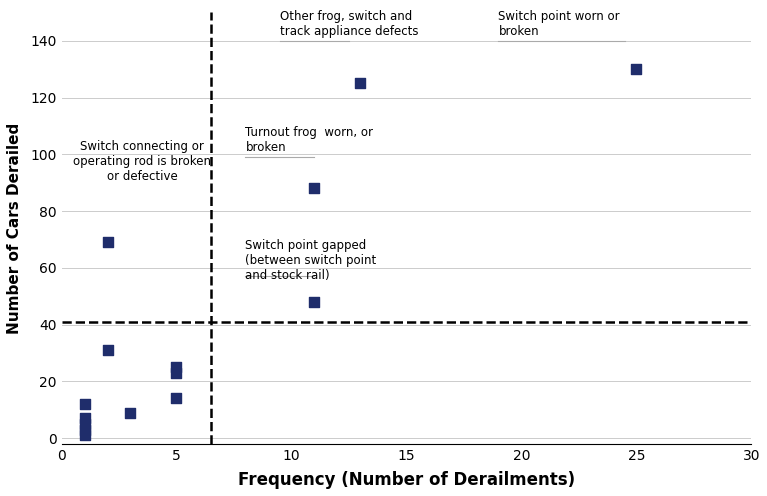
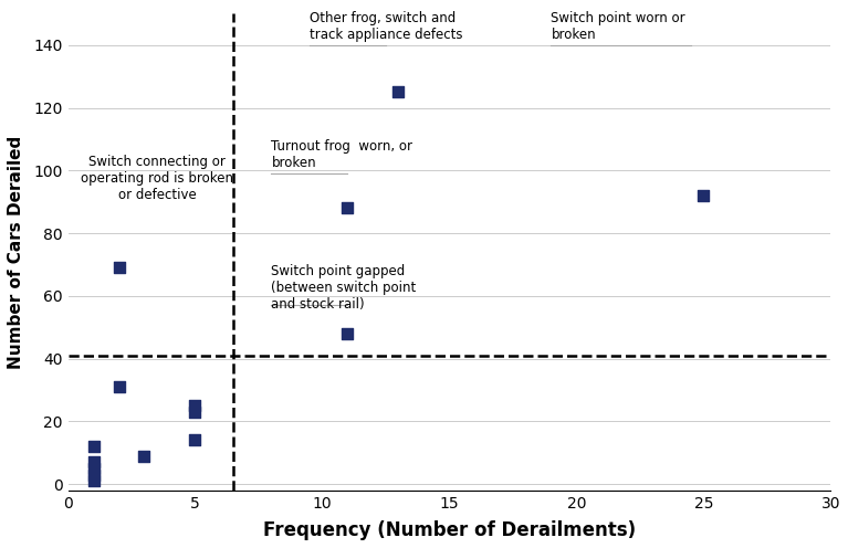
25: 130 -> 92
